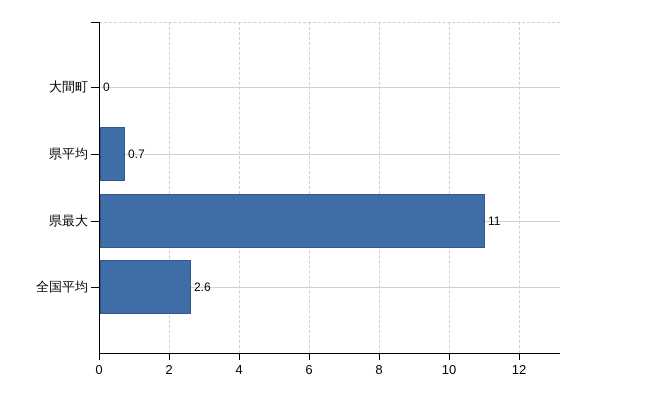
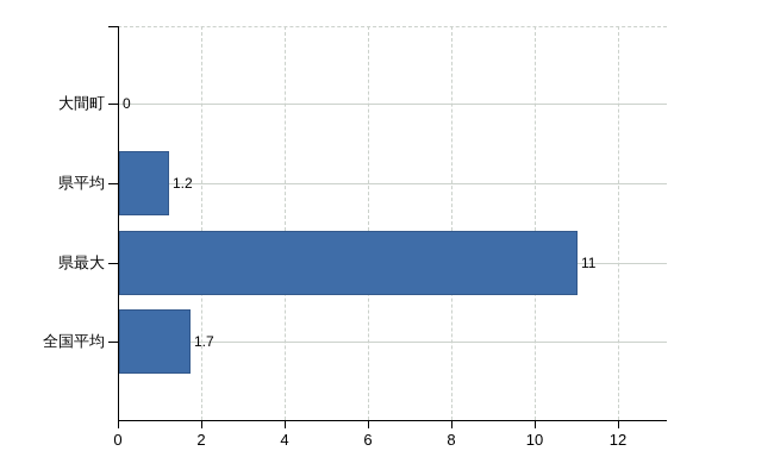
県平均: 0.7 -> 1.2
全国平均: 2.6 -> 1.7
